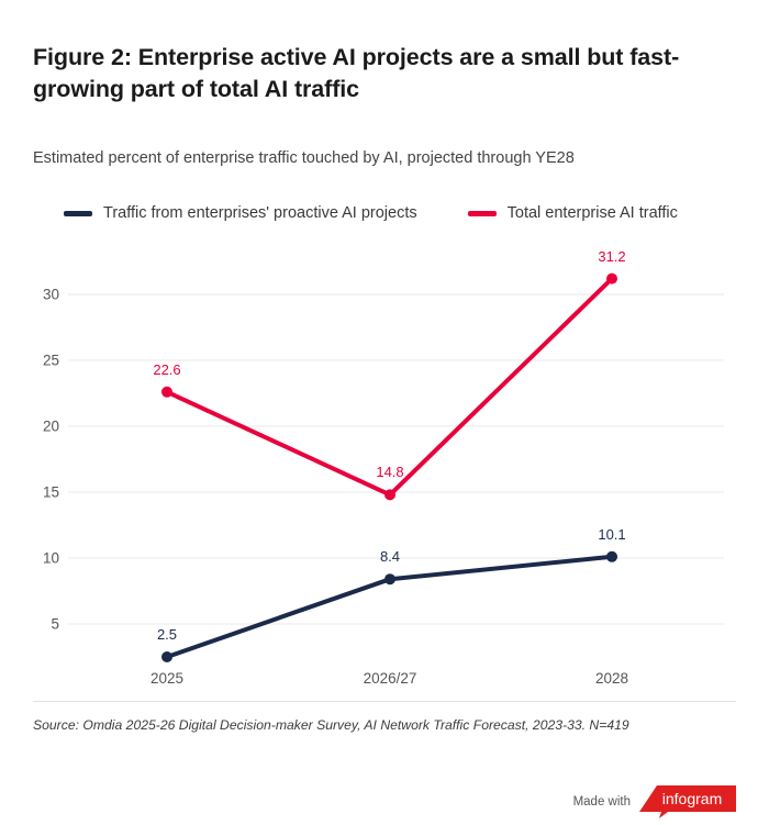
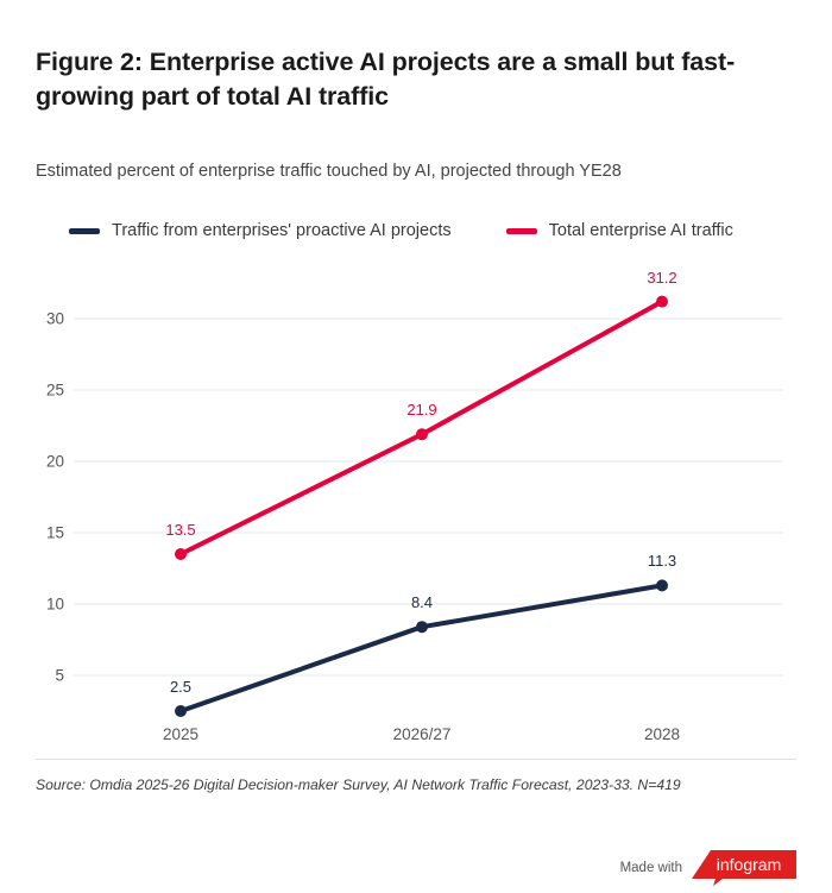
Total enterprise AI traffic/2025: 22.6 -> 13.5
Total enterprise AI traffic/2026/27: 14.8 -> 21.9
Traffic from enterprises' proactive AI projects/2028: 10.1 -> 11.3
